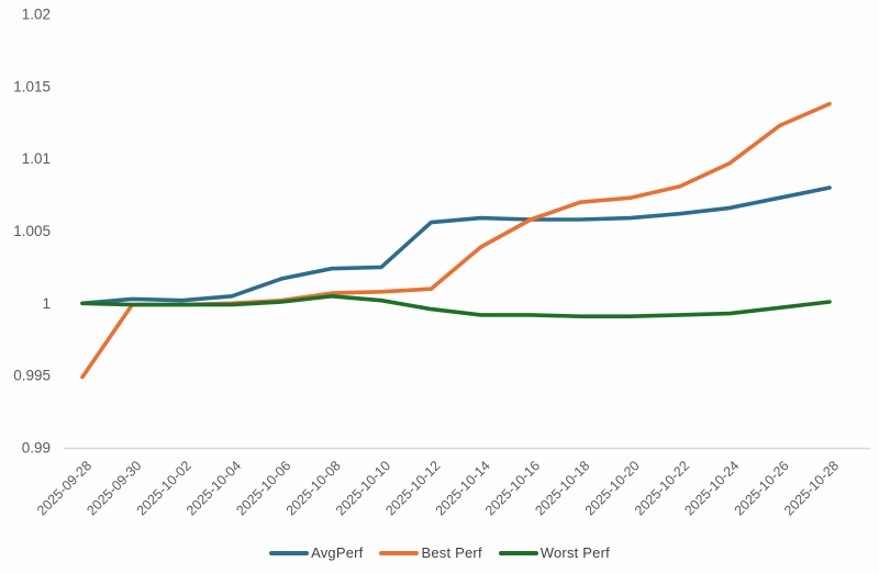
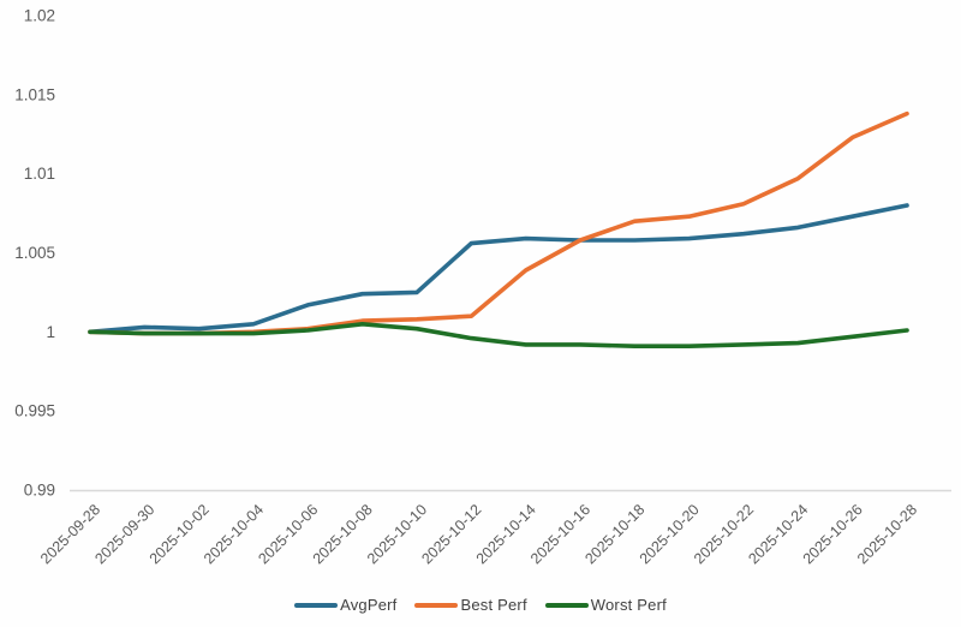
Best Perf/2025-09-28: 0.9949 -> 1.0000
